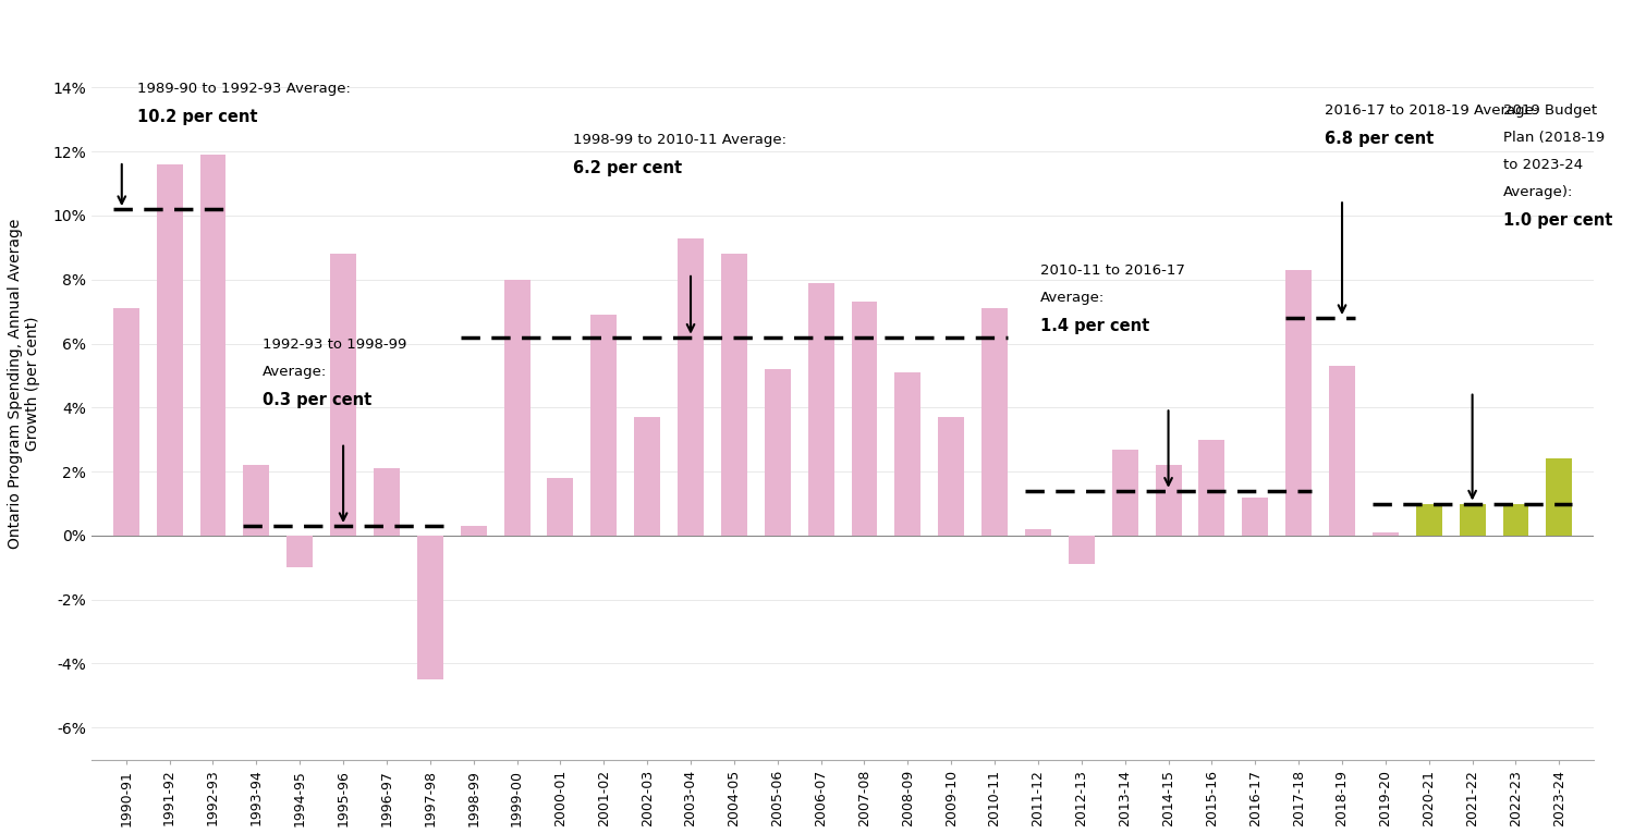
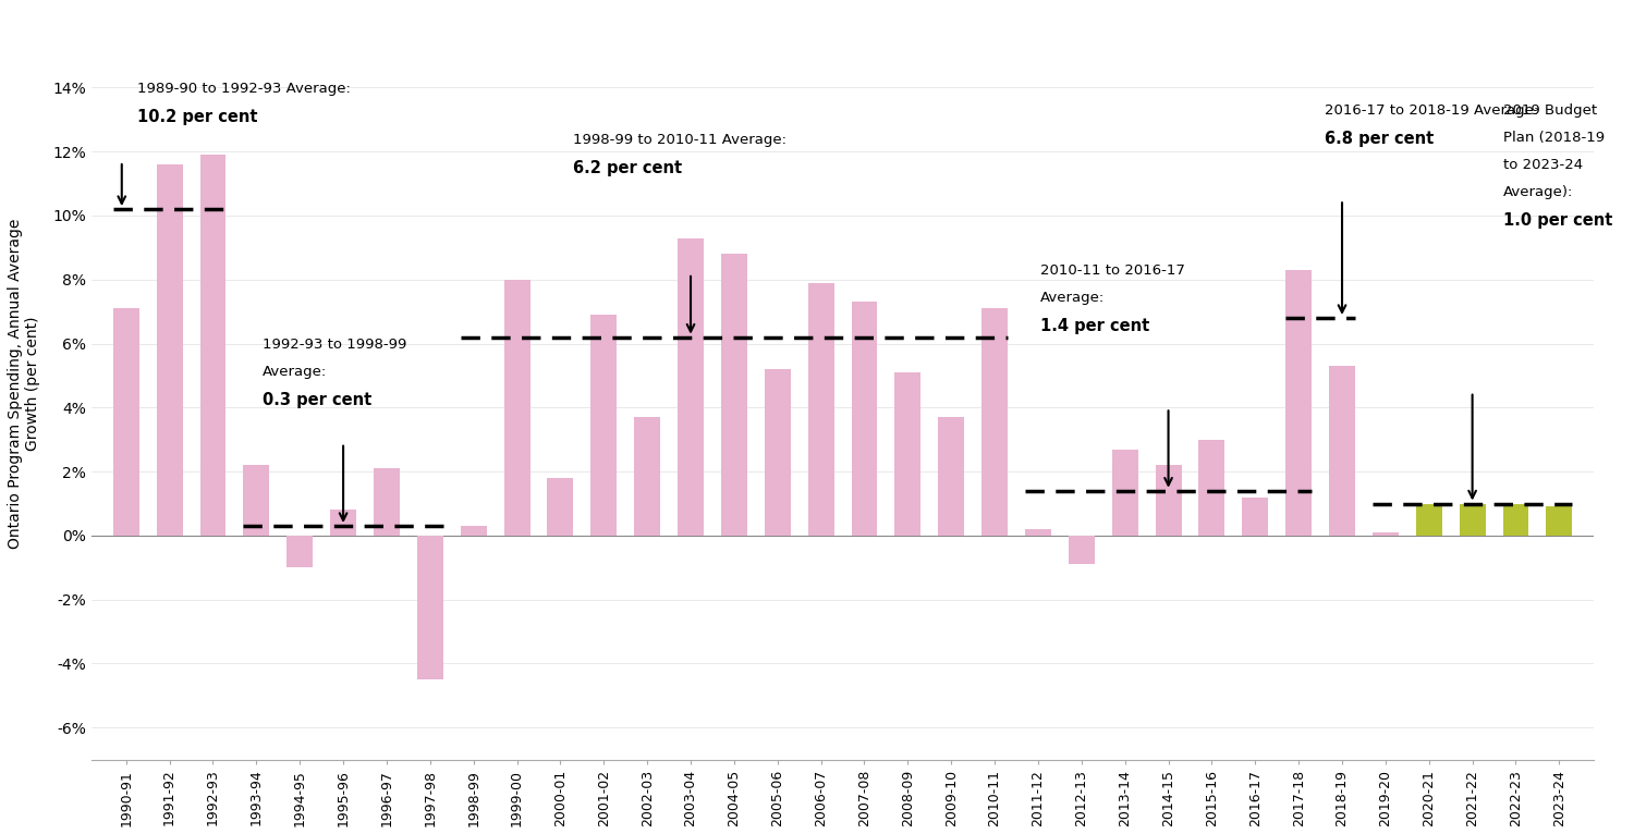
1995-96: 8.8% -> 0.8%
2023-24: 2.4% -> 0.9%
